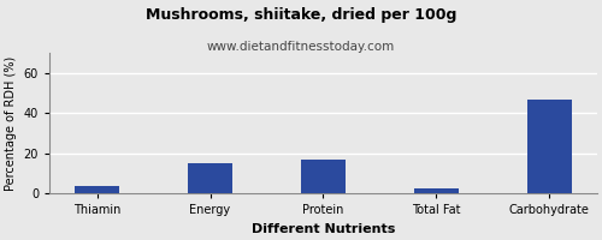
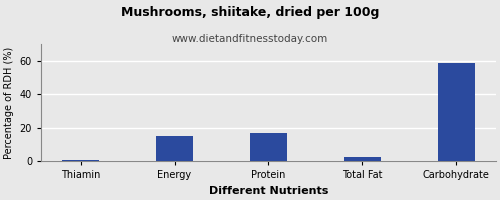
Thiamin: 4 -> 0
Carbohydrate: 47 -> 58
